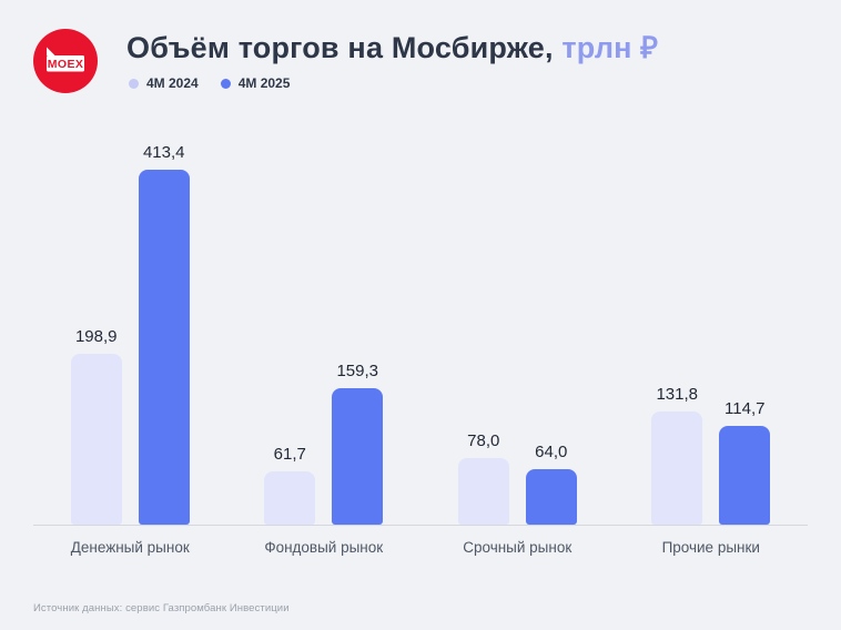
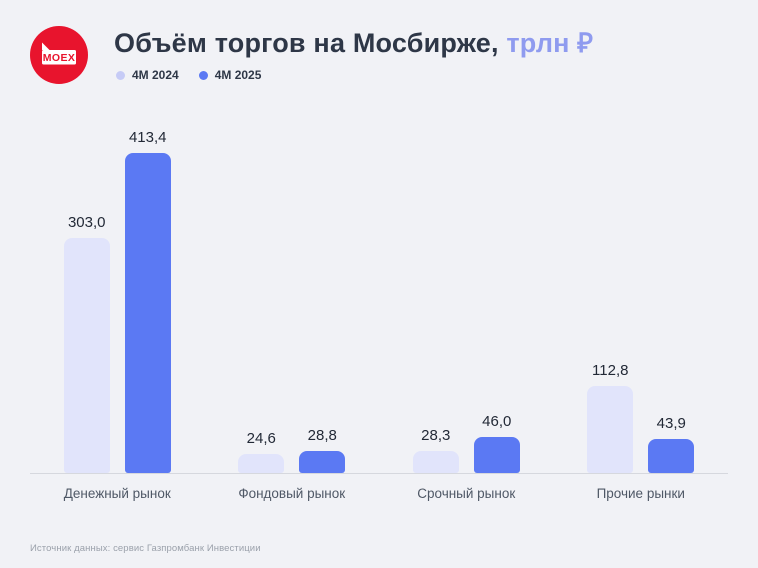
4M 2024/Денежный рынок: 198,9 -> 303,0
4M 2024/Фондовый рынок: 61,7 -> 24,6
4M 2025/Фондовый рынок: 159,3 -> 28,8
4M 2024/Срочный рынок: 78,0 -> 28,3
4M 2025/Срочный рынок: 64,0 -> 46,0
4M 2024/Прочие рынки: 131,8 -> 112,8
4M 2025/Прочие рынки: 114,7 -> 43,9
